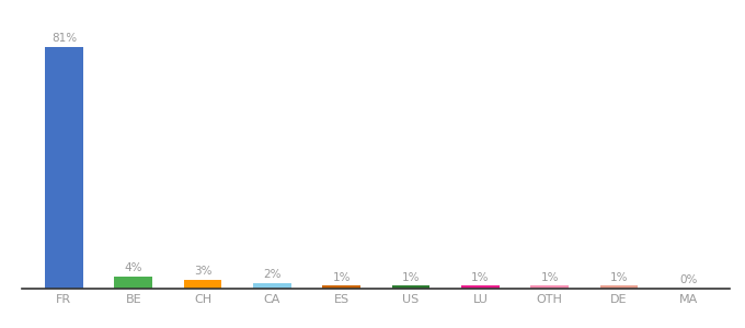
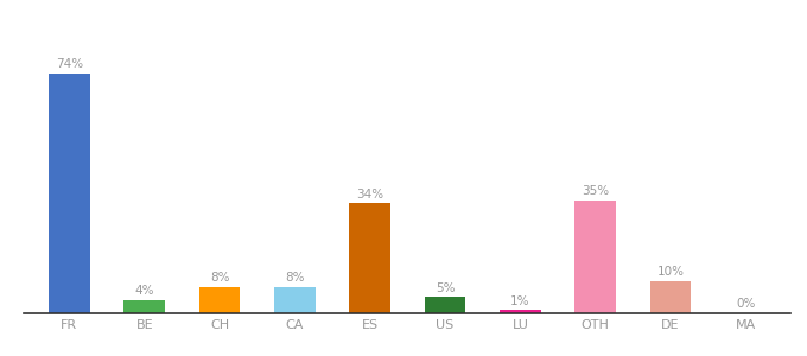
FR: 81% -> 74%
CH: 3% -> 8%
CA: 2% -> 8%
ES: 1% -> 34%
US: 1% -> 5%
OTH: 1% -> 35%
DE: 1% -> 10%
